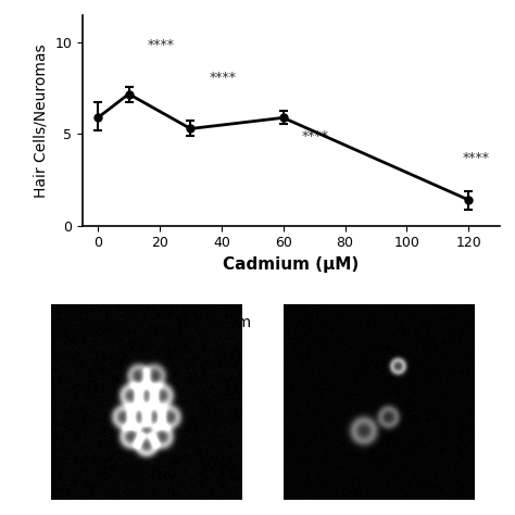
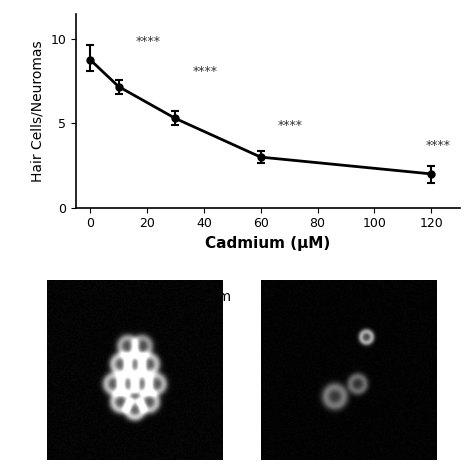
0: 5.9 -> 8.8
60: 5.9 -> 3.0
120: 1.4 -> 2.0
